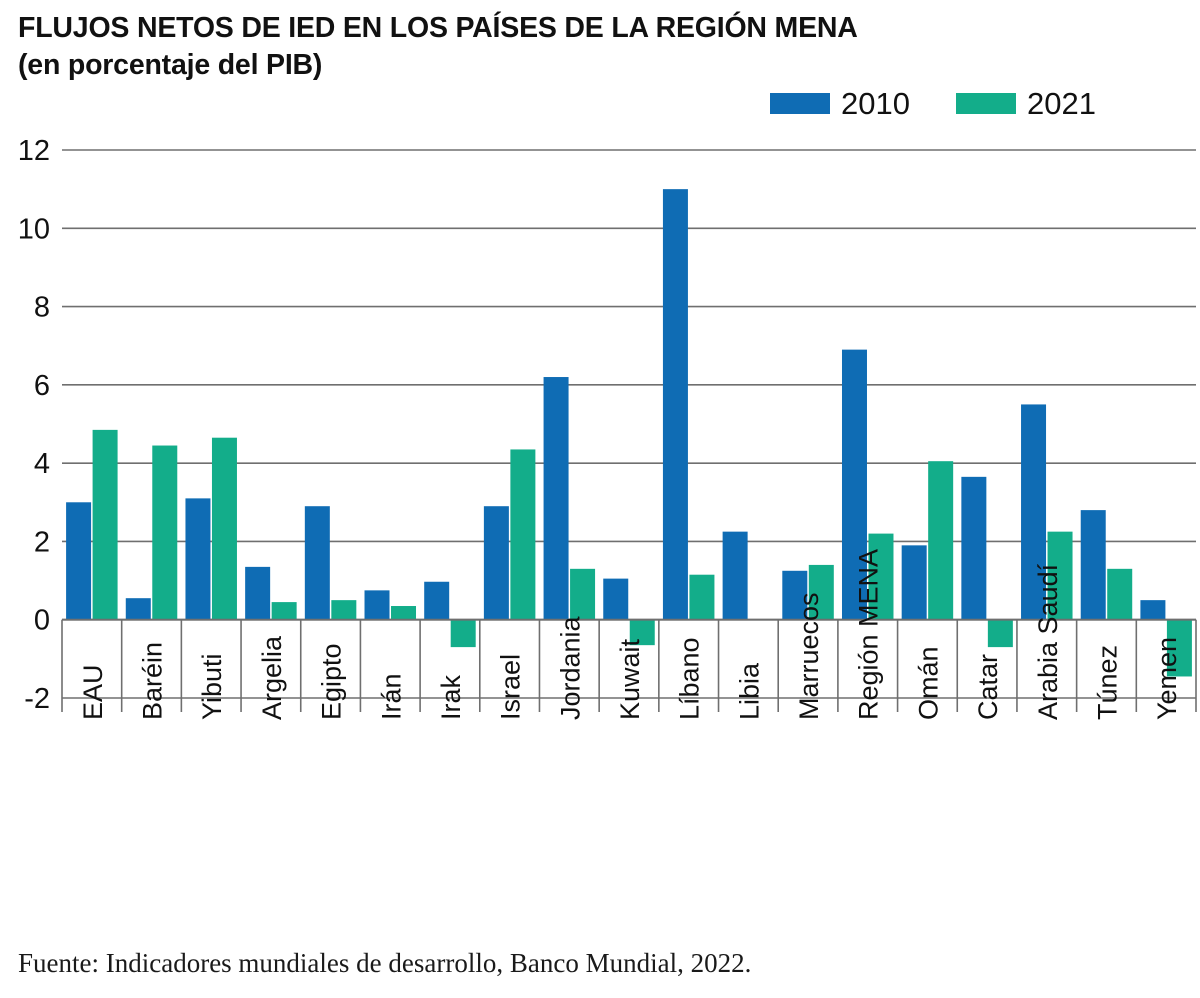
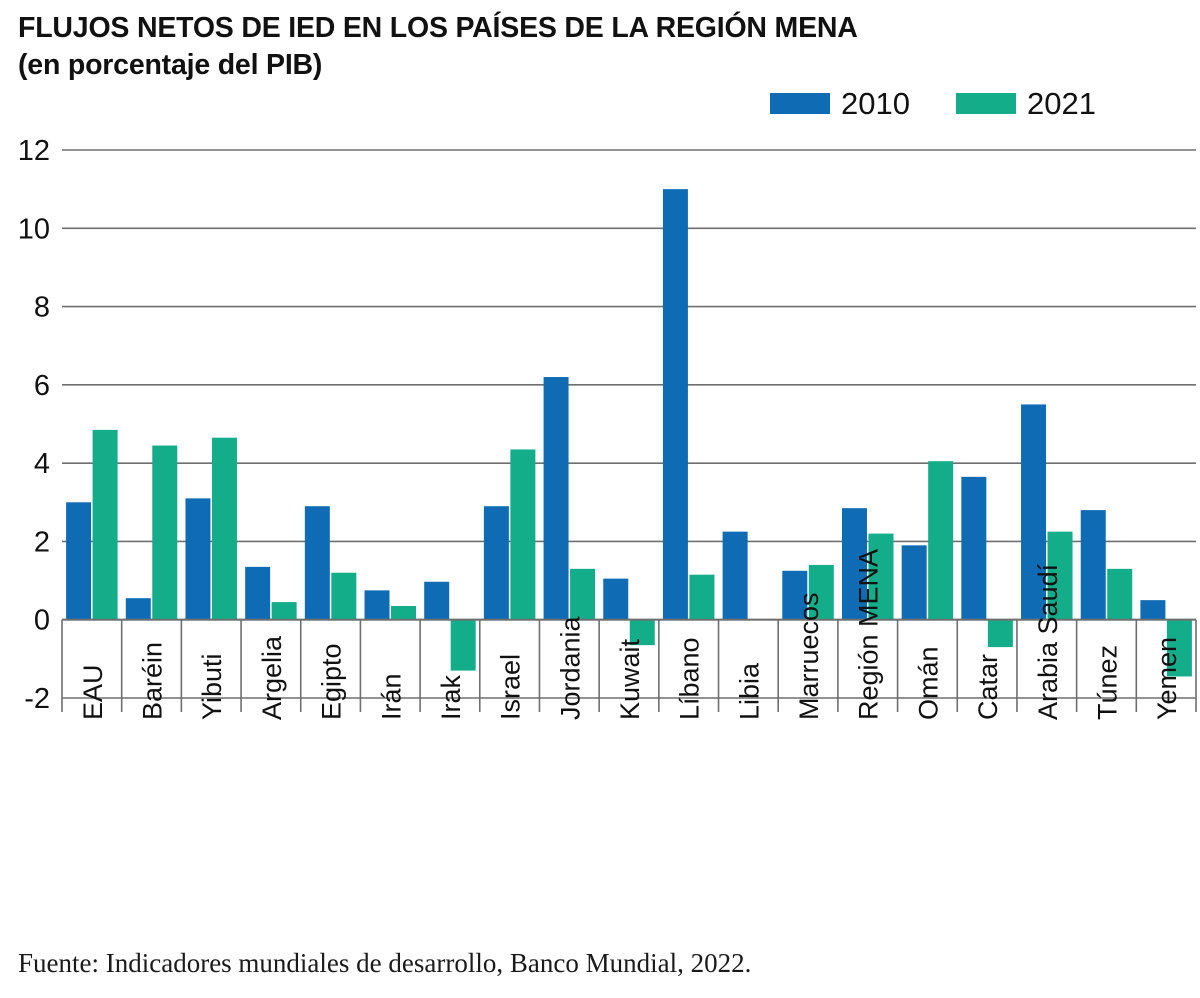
2021/Egipto: 0.5 -> 1.2
2021/Irak: -0.7 -> -1.3
2010/Región MENA: 6.9 -> 2.9
